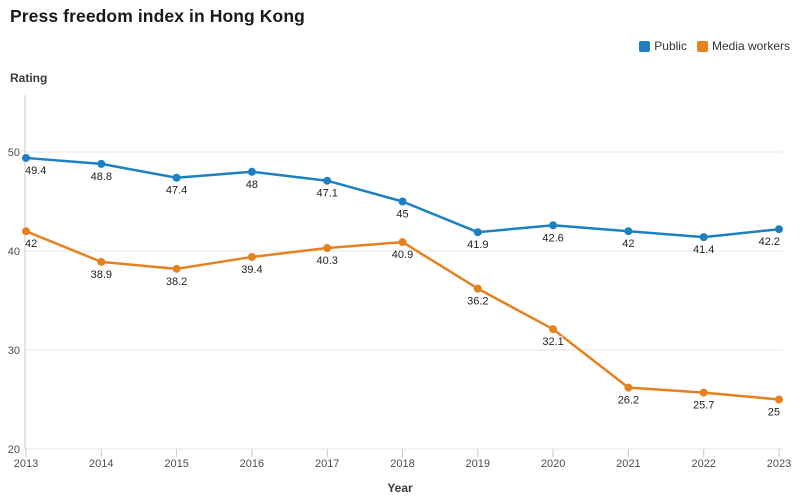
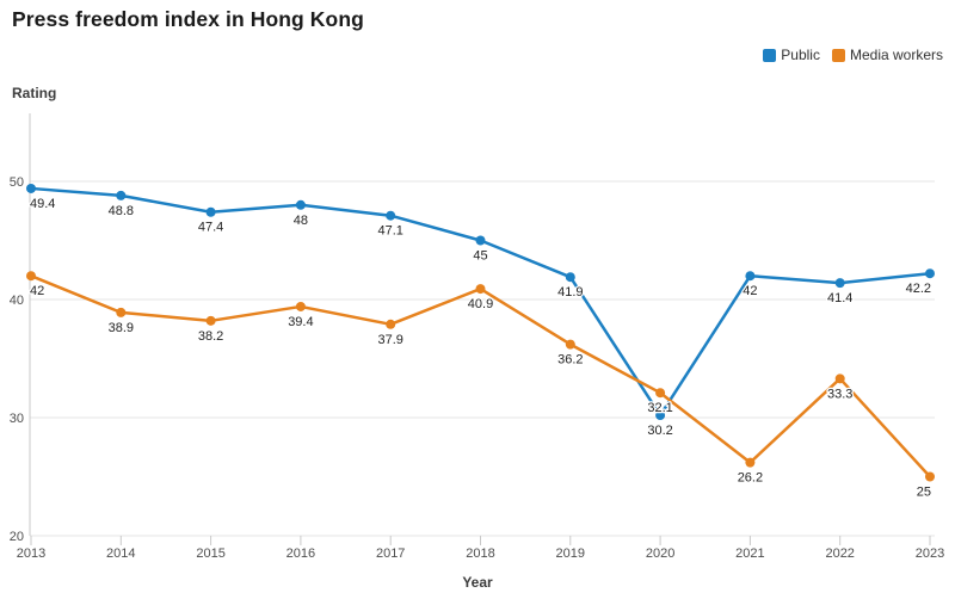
Media workers/2017: 40.3 -> 37.9
Public/2020: 42.6 -> 30.2
Media workers/2022: 25.7 -> 33.3
